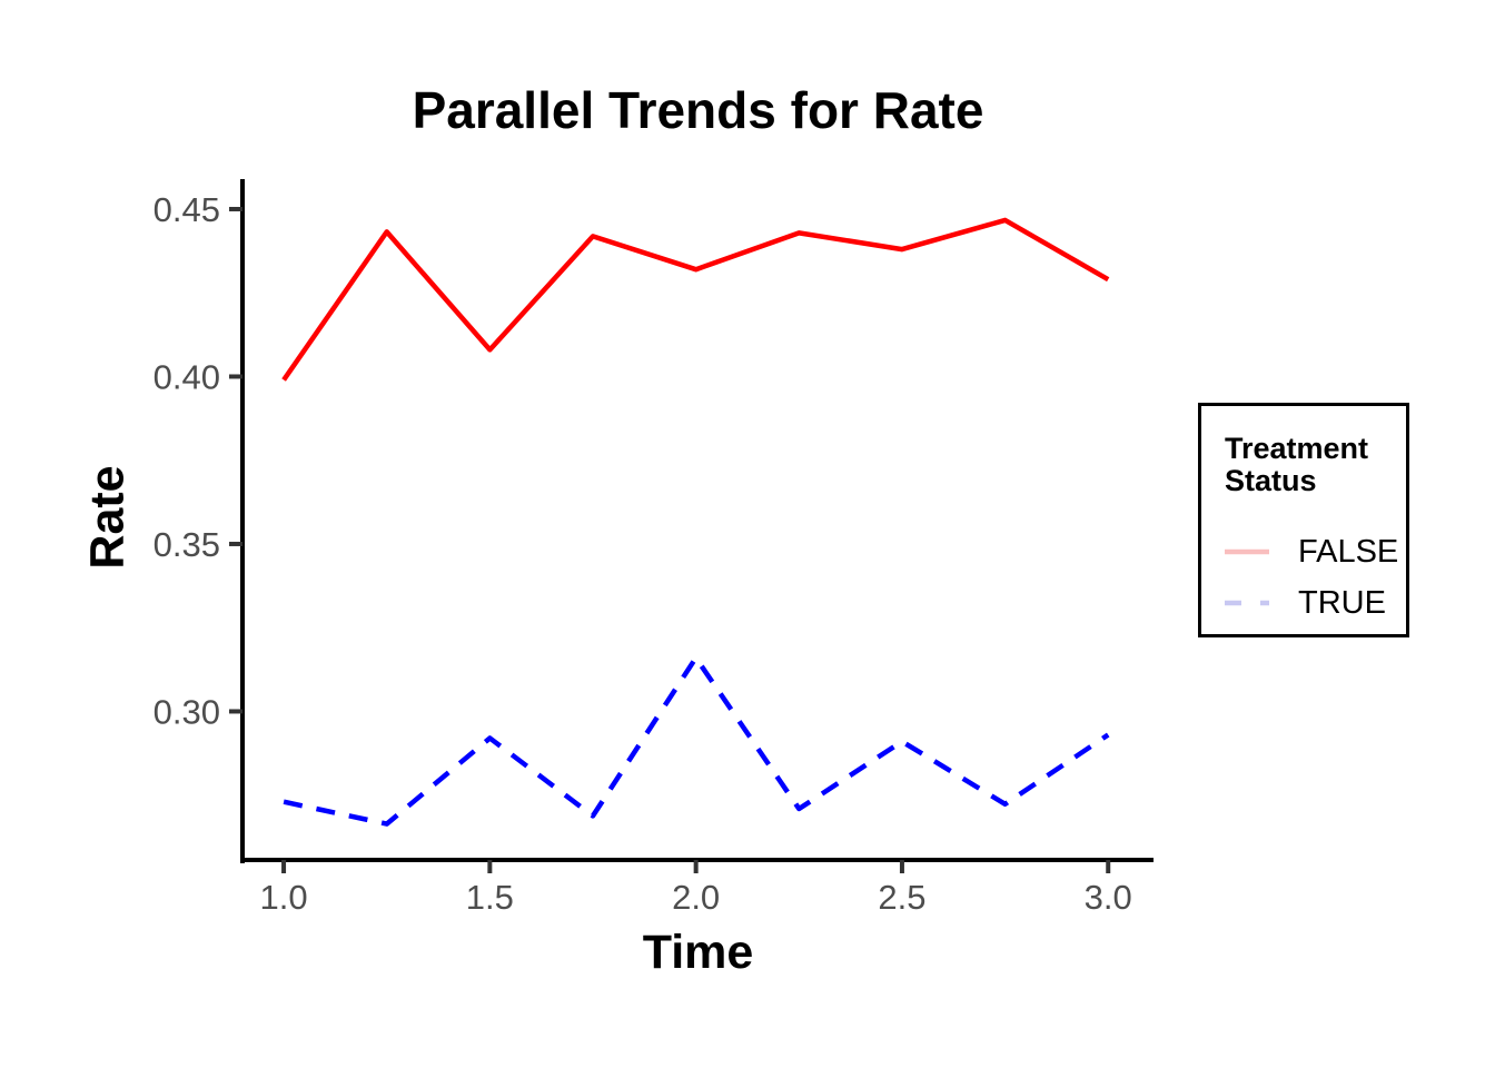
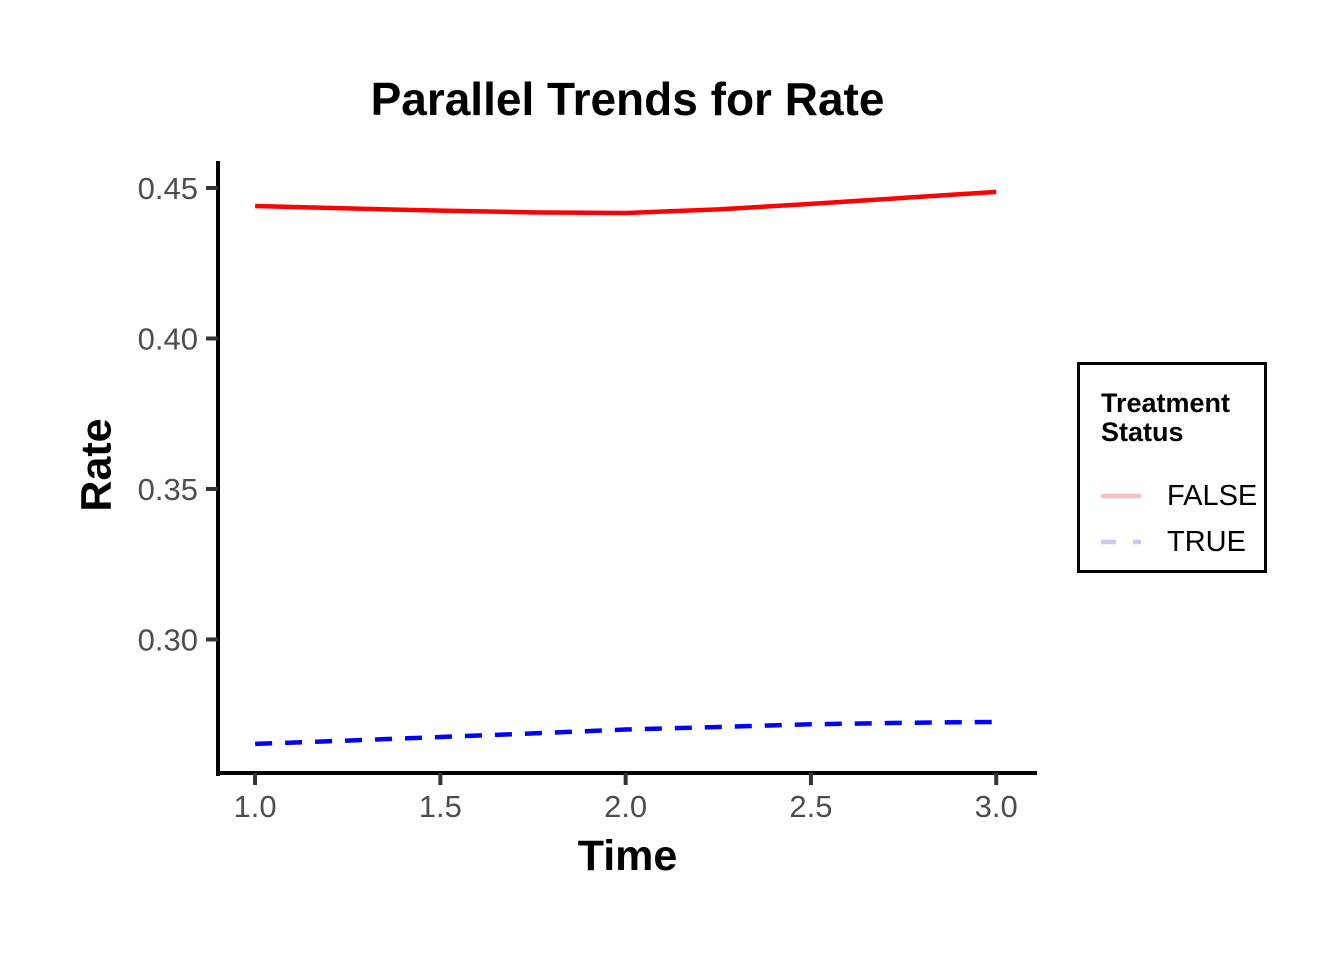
FALSE/1.0: 0.399 -> 0.444
TRUE/1.0: 0.273 -> 0.265
FALSE/1.5: 0.408 -> 0.443
TRUE/1.5: 0.292 -> 0.268
FALSE/2.0: 0.432 -> 0.442
TRUE/2.0: 0.316 -> 0.270
FALSE/2.5: 0.438 -> 0.445
TRUE/2.5: 0.291 -> 0.272
FALSE/3.0: 0.429 -> 0.449
TRUE/3.0: 0.293 -> 0.273
